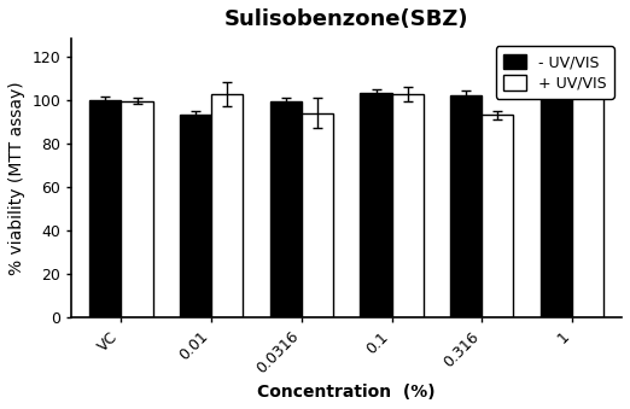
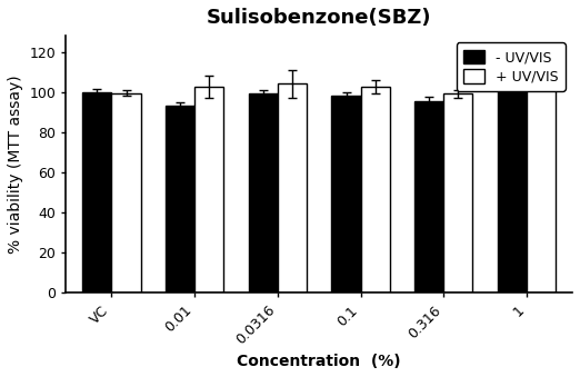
+ UV/VIS/0.0316: 94 -> 104
- UV/VIS/0.1: 103 -> 98
- UV/VIS/0.316: 102 -> 96
+ UV/VIS/0.316: 93 -> 99
